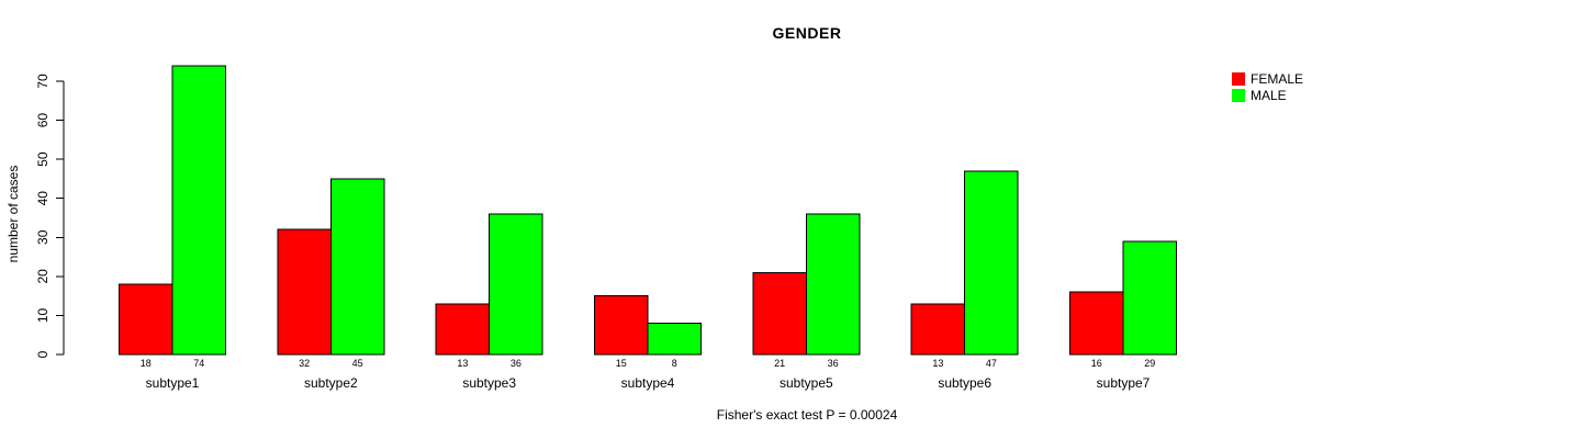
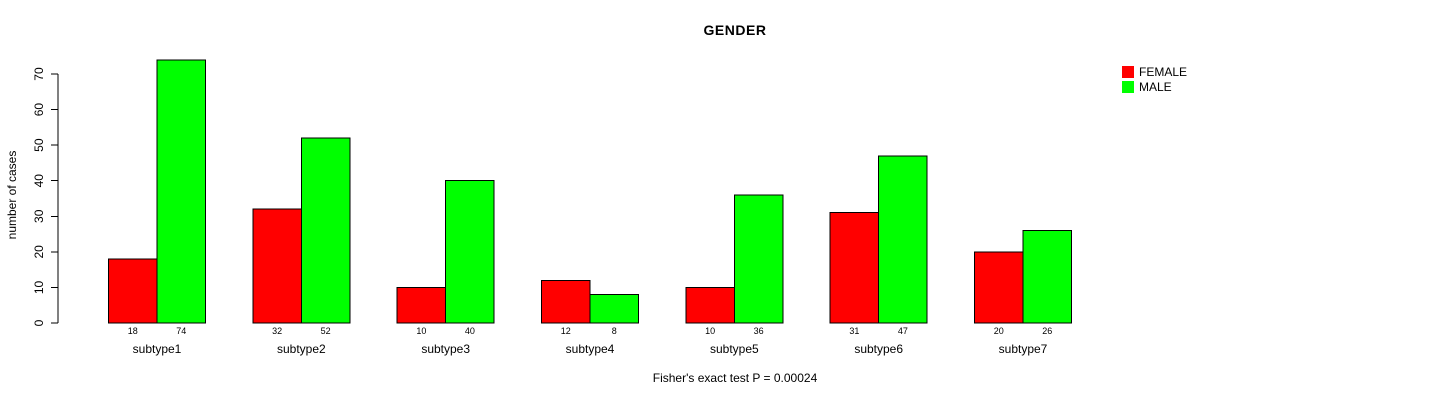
MALE/subtype2: 45 -> 52
FEMALE/subtype3: 13 -> 10
MALE/subtype3: 36 -> 40
FEMALE/subtype4: 15 -> 12
FEMALE/subtype5: 21 -> 10
FEMALE/subtype6: 13 -> 31
FEMALE/subtype7: 16 -> 20
MALE/subtype7: 29 -> 26
